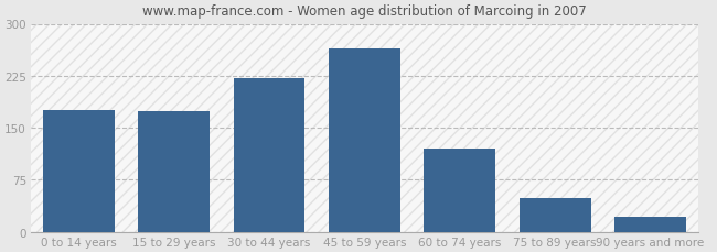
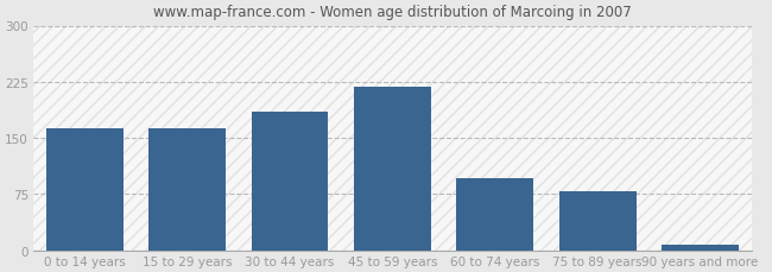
0 to 14 years: 176 -> 163
15 to 29 years: 174 -> 163
30 to 44 years: 222 -> 185
45 to 59 years: 264 -> 218
60 to 74 years: 120 -> 97
75 to 89 years: 48 -> 78
90 years and more: 22 -> 8
